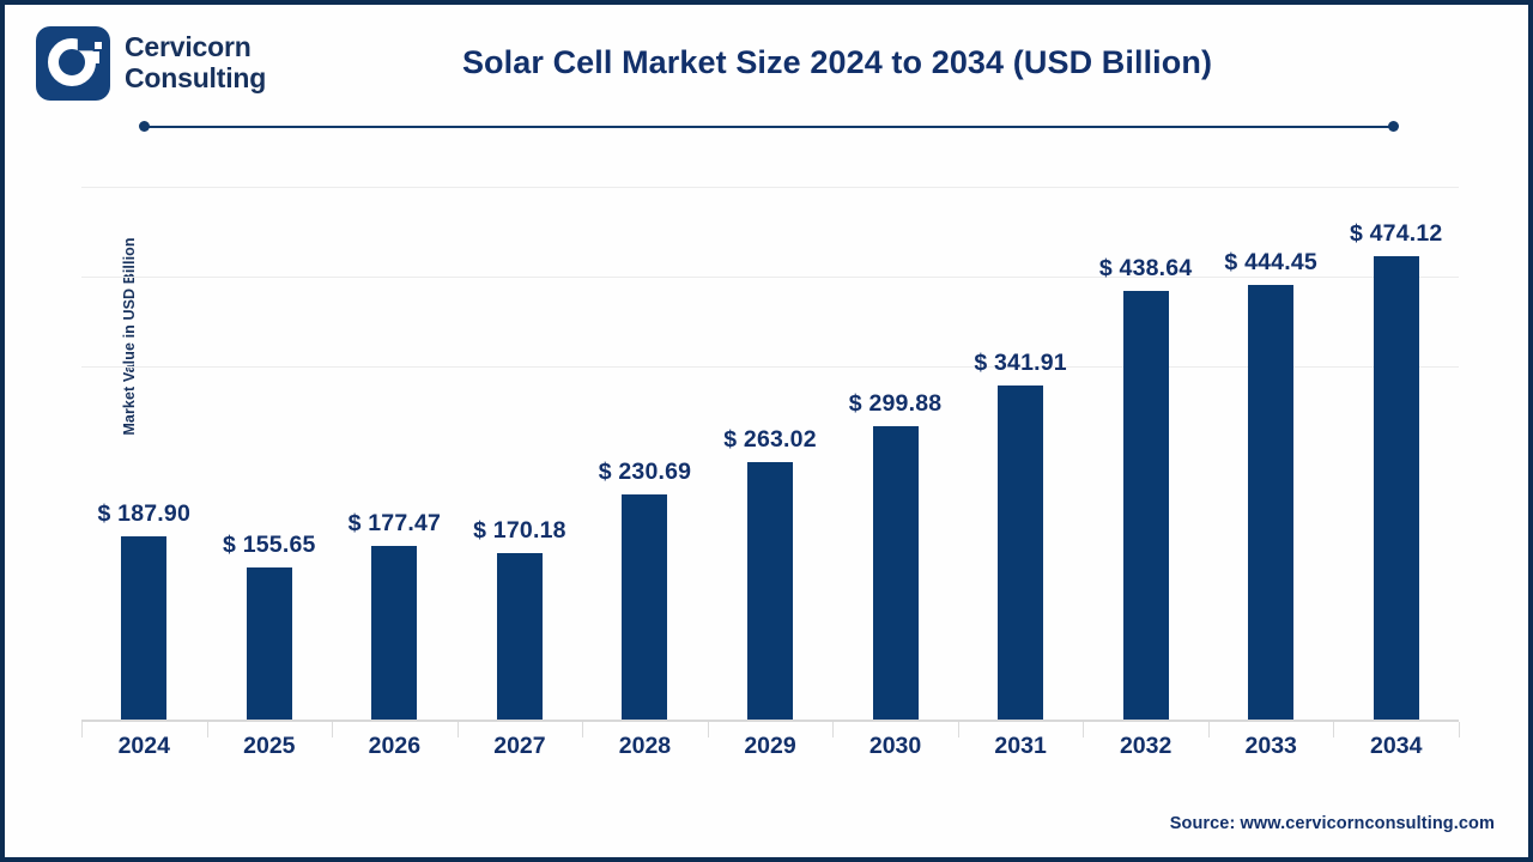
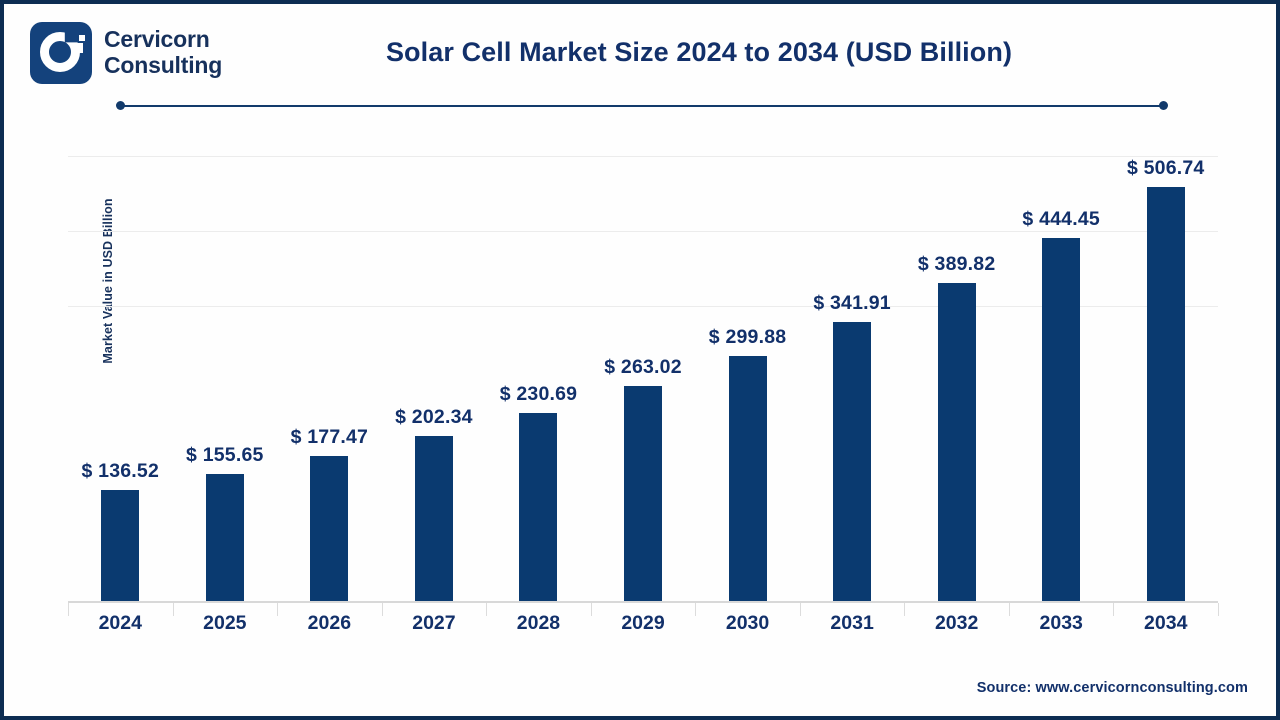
2024: 187.90 -> 136.52
2027: 170.18 -> 202.34
2032: 438.64 -> 389.82
2034: 474.12 -> 506.74
